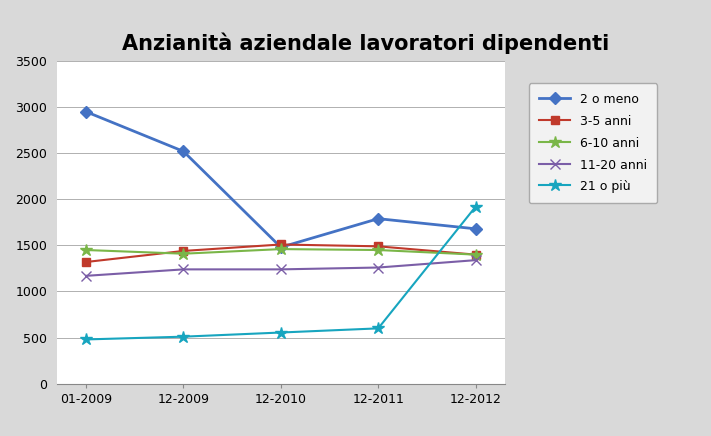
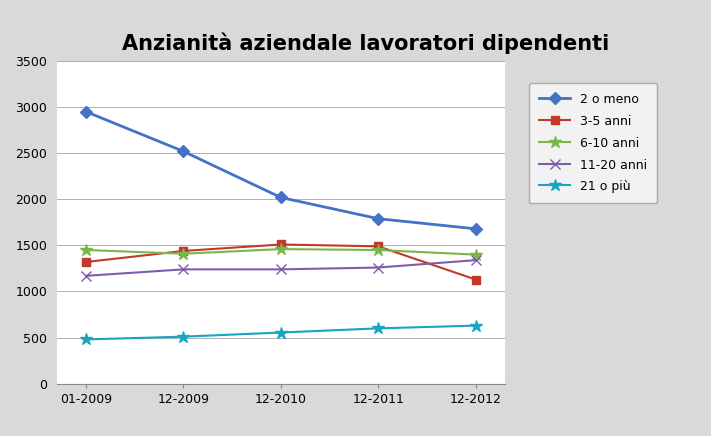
2 o meno/12-2010: 1480 -> 2020
3-5 anni/12-2012: 1400 -> 1130
21 o più/12-2012: 1920 -> 630
